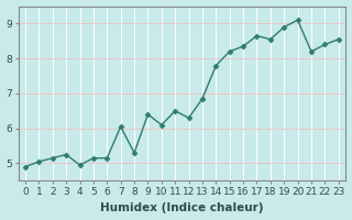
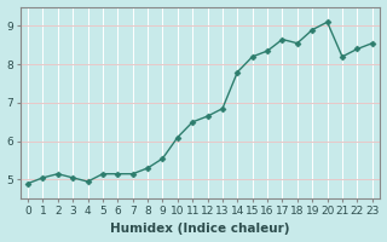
3: 5.25 -> 5.05
7: 6.05 -> 5.15
9: 6.40 -> 5.55
12: 6.30 -> 6.65
